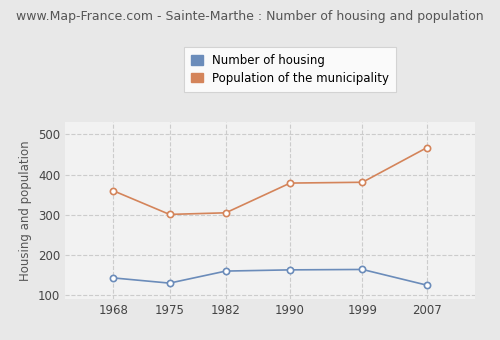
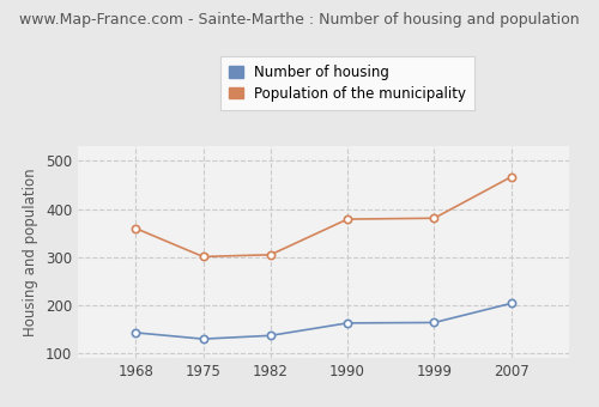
Number of housing/1982: 160 -> 137
Number of housing/2007: 125 -> 204
